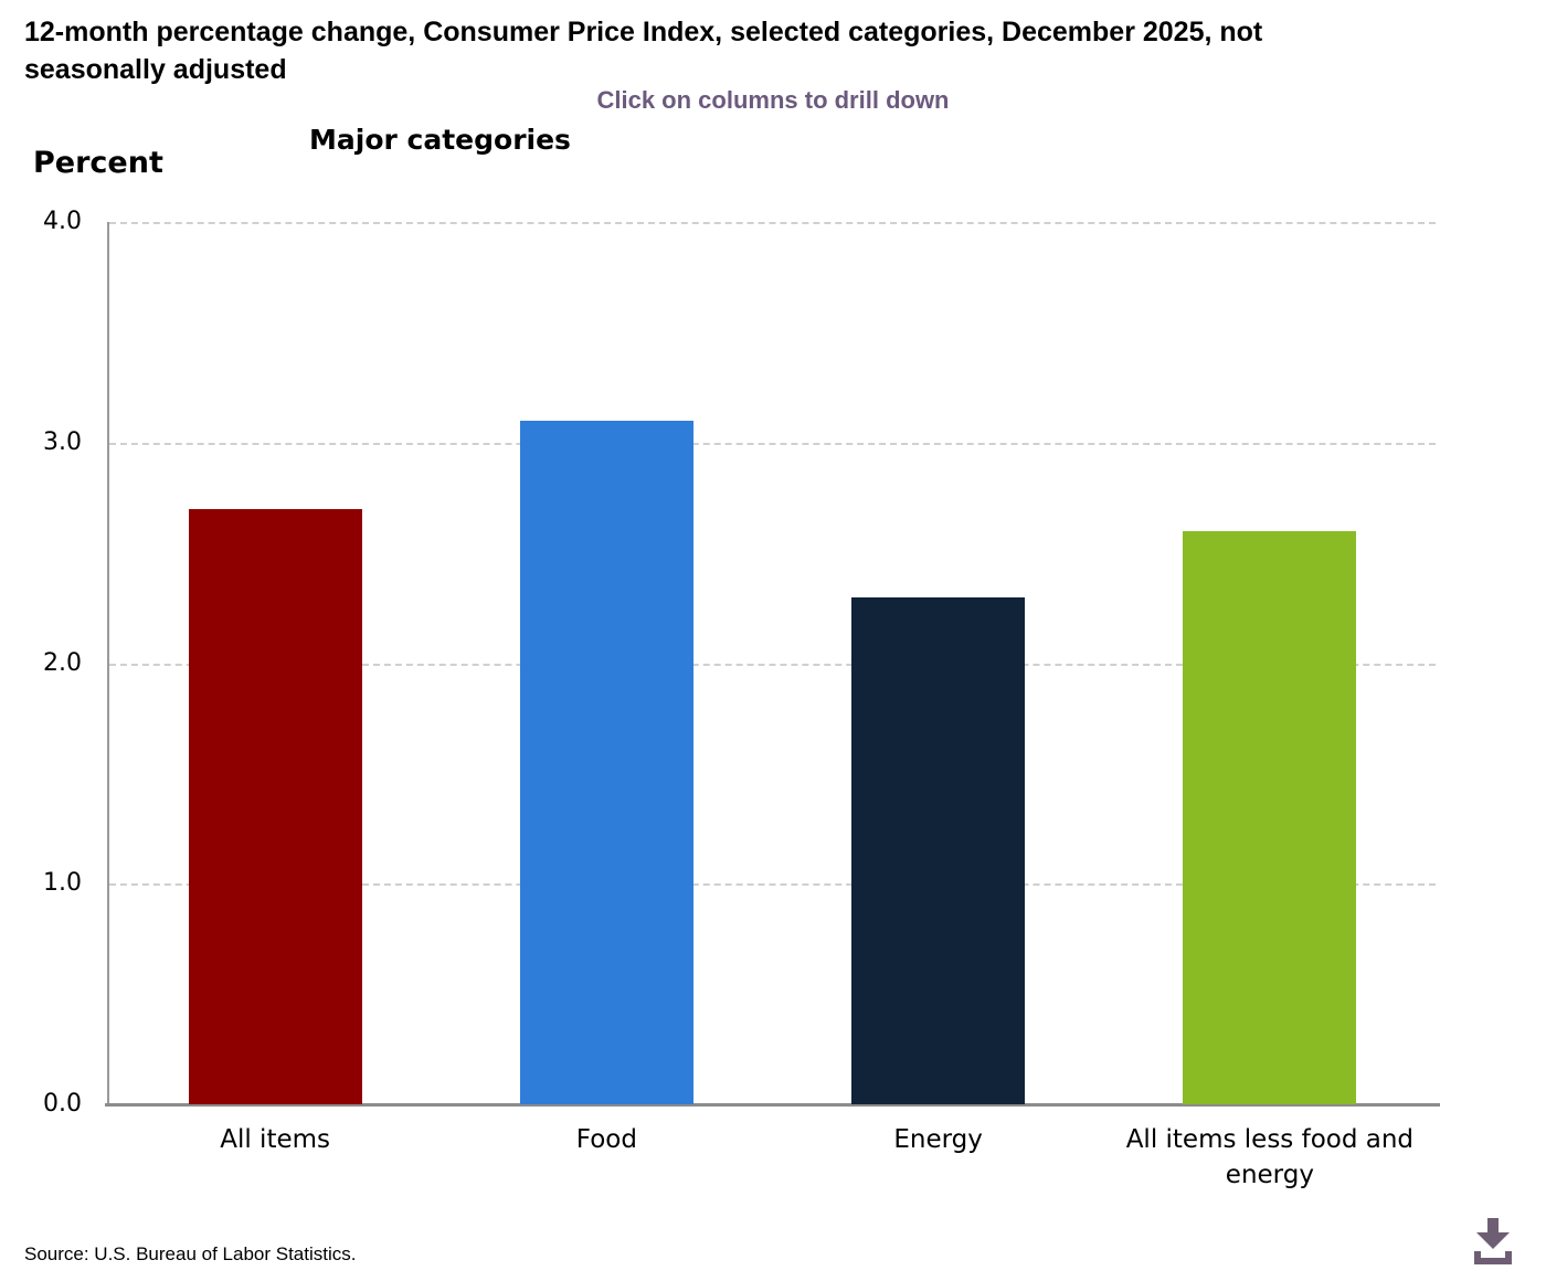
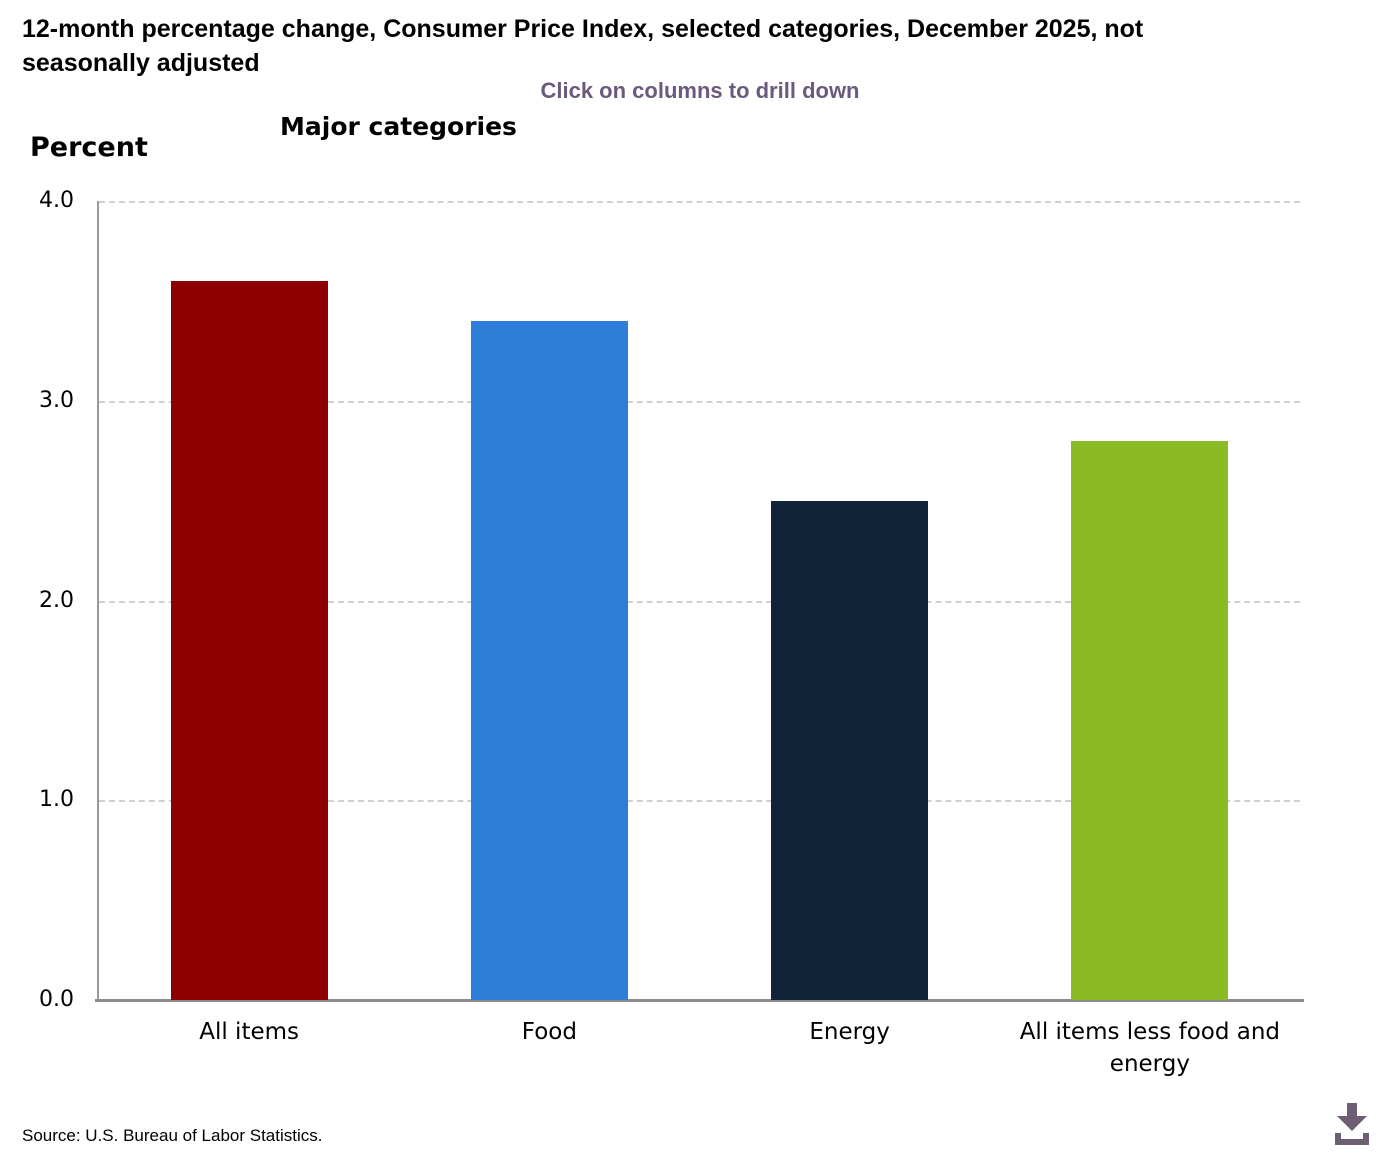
All items: 2.7 -> 3.6
Food: 3.1 -> 3.4
Energy: 2.3 -> 2.5
All items less food and energy: 2.6 -> 2.8
